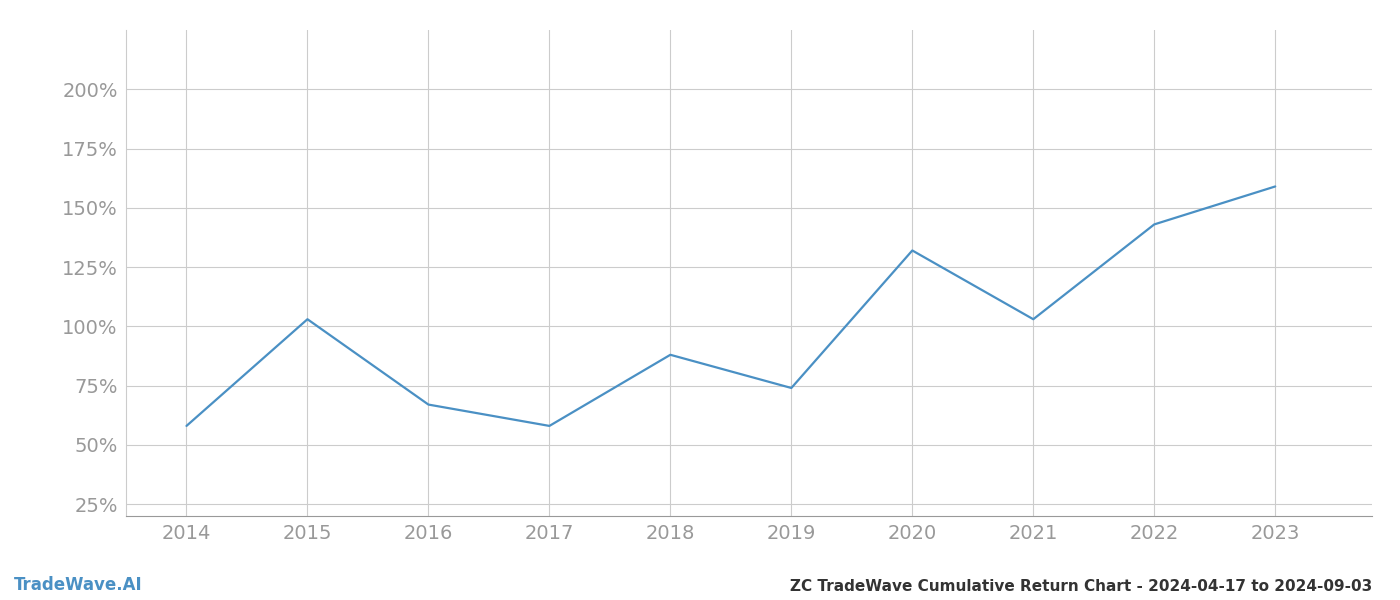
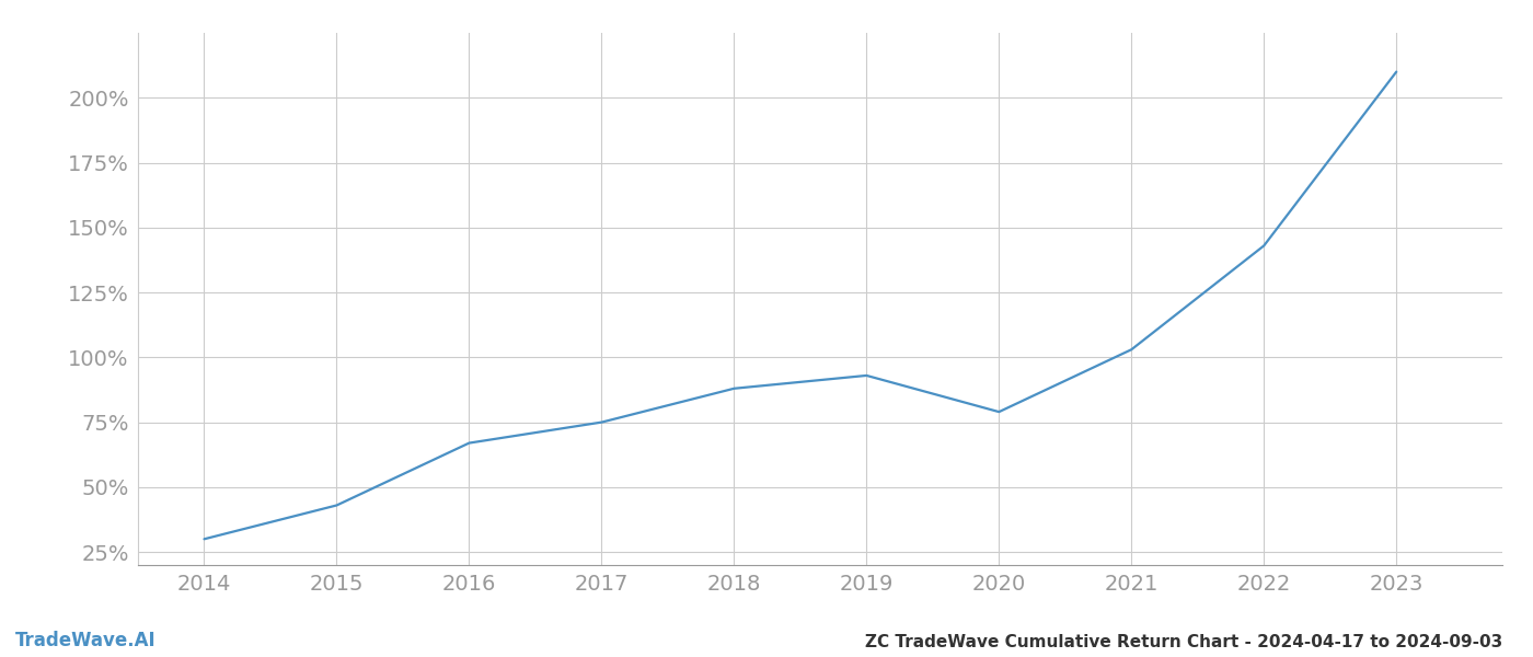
2014: 58% -> 30%
2015: 103% -> 43%
2017: 58% -> 75%
2019: 74% -> 93%
2020: 132% -> 79%
2023: 159% -> 210%
